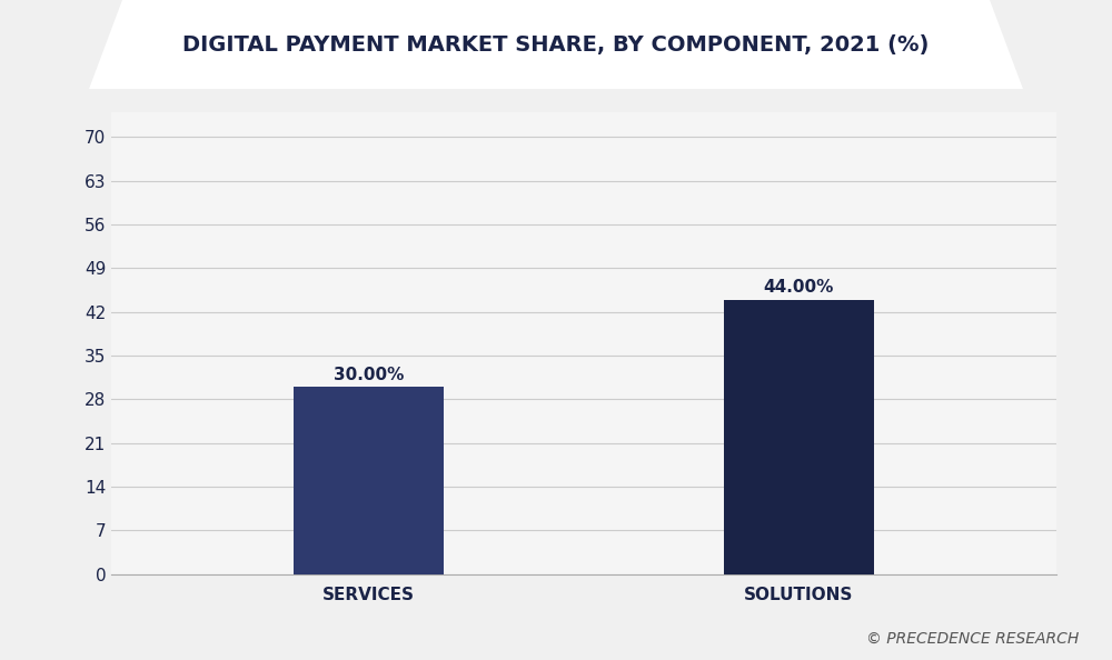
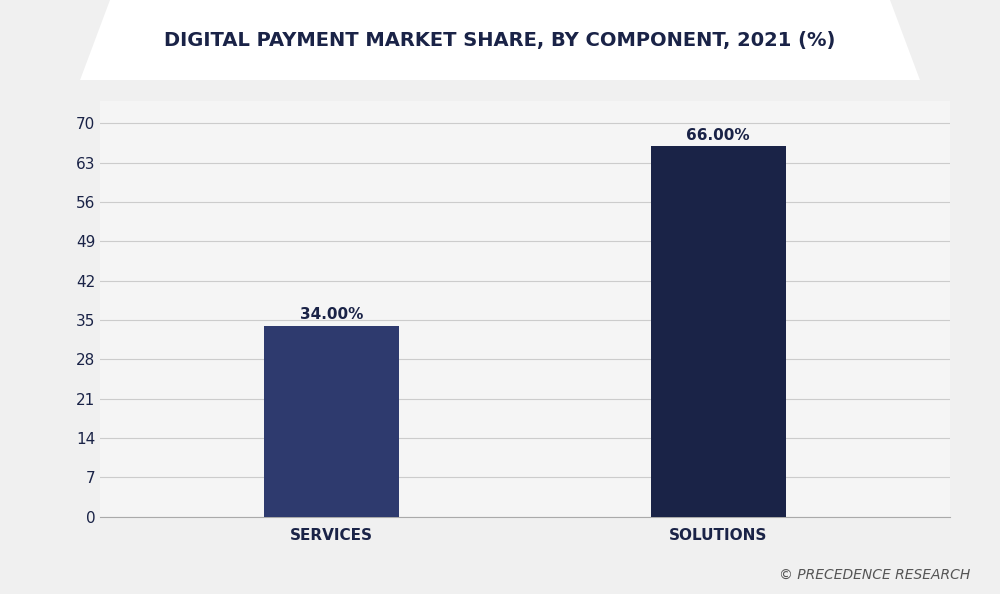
SERVICES: 30.00% -> 34.00%
SOLUTIONS: 44.00% -> 66.00%
